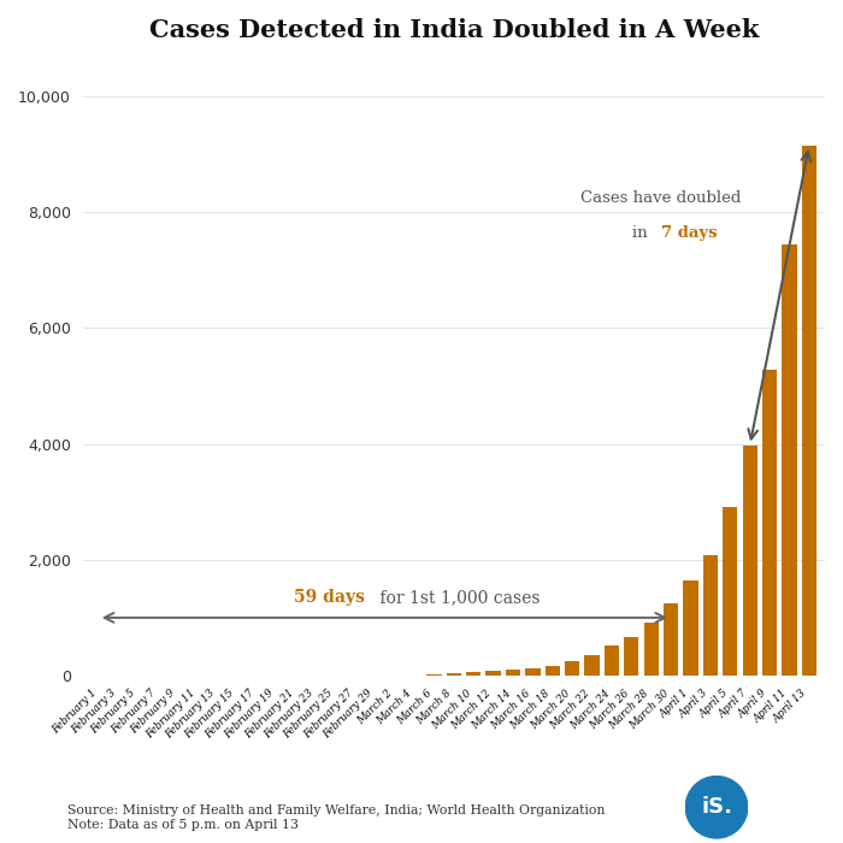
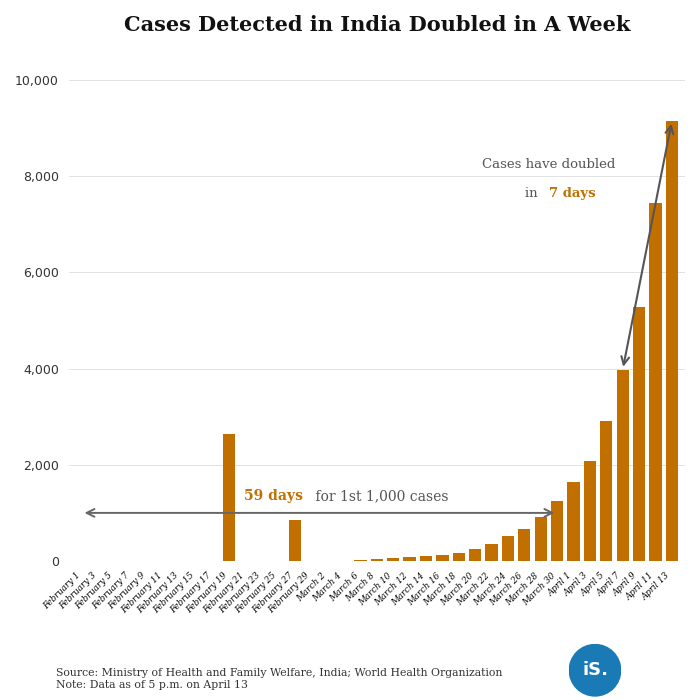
February 19: 0 -> 2,650
February 27: 0 -> 850
